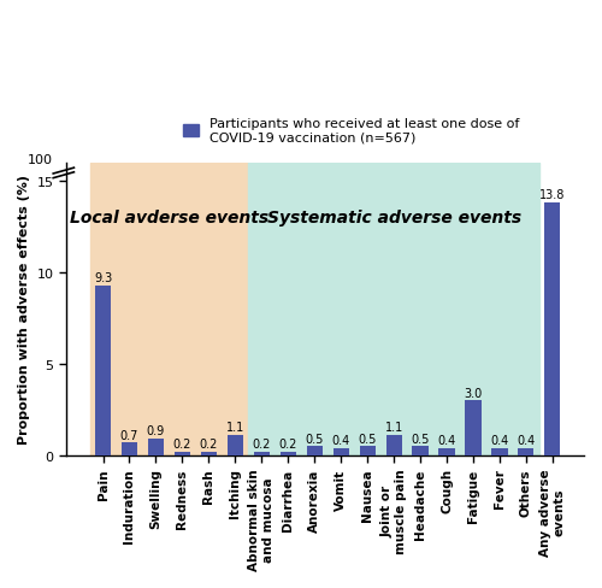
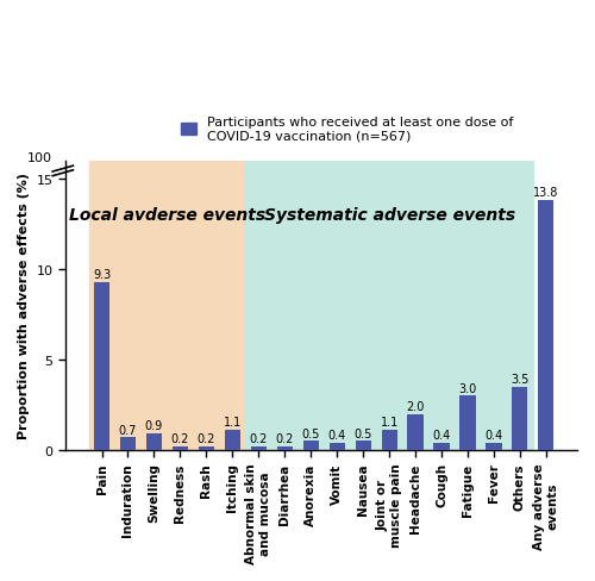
Headache: 0.5 -> 2.0
Others: 0.4 -> 3.5
